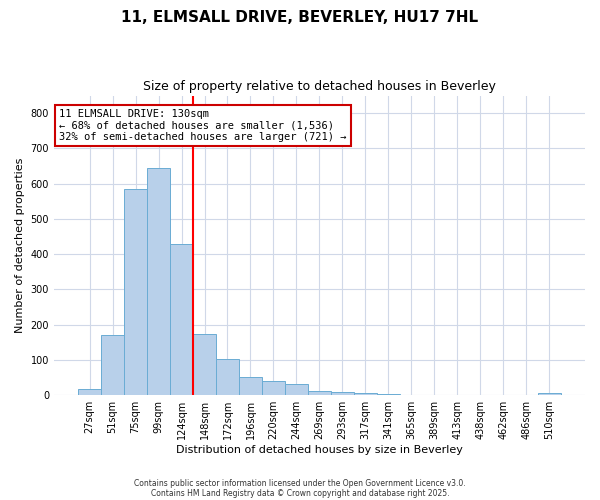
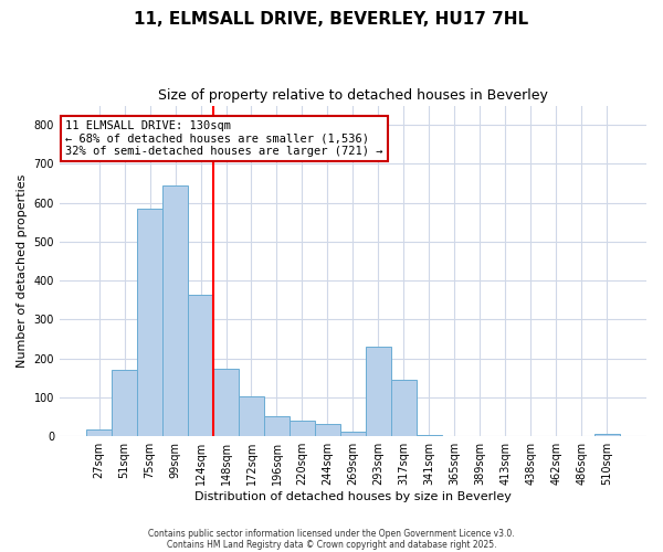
124sqm: 430 -> 365
293sqm: 10 -> 230
317sqm: 5 -> 145
